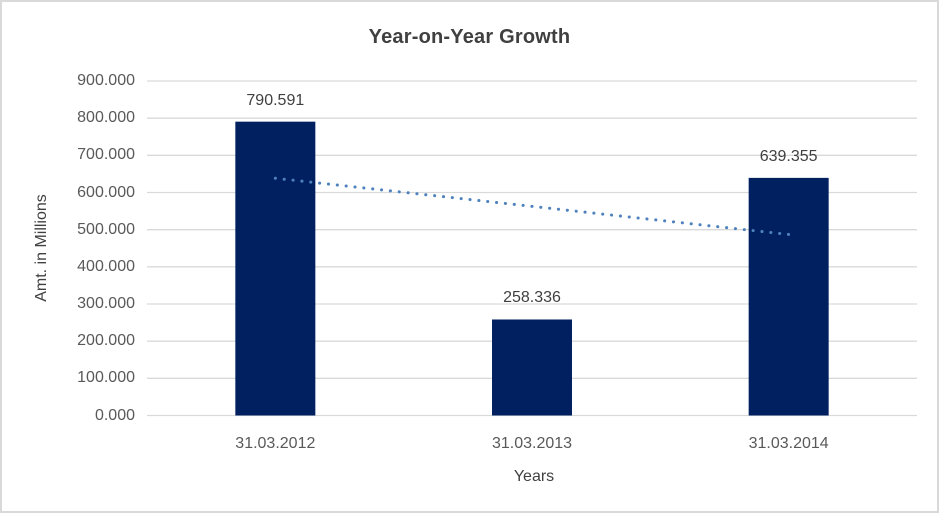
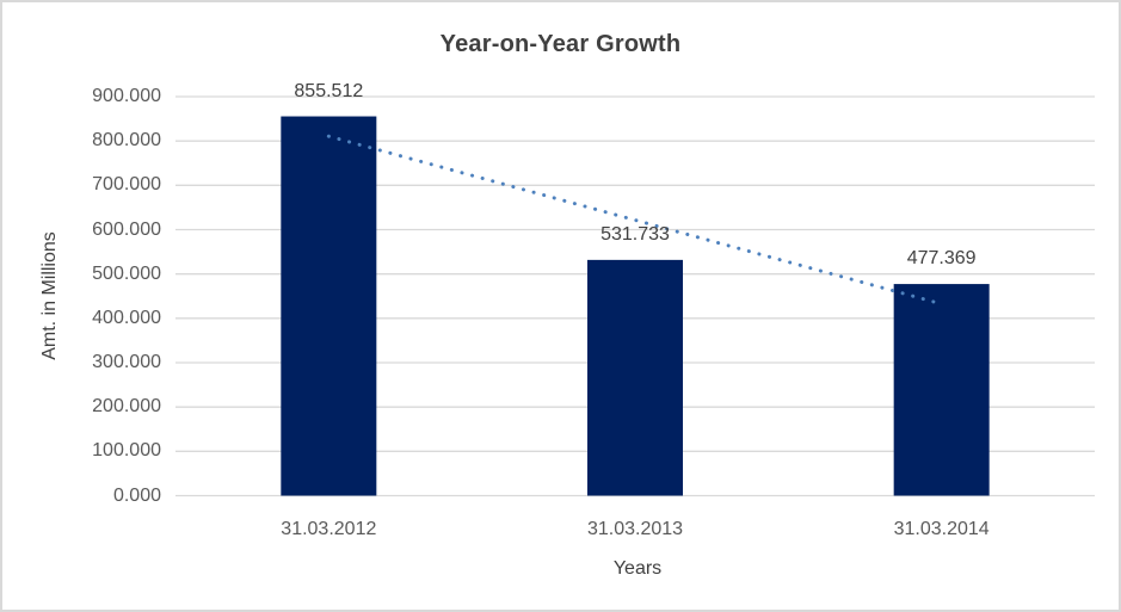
31.03.2012: 790.591 -> 855.512
31.03.2013: 258.336 -> 531.733
31.03.2014: 639.355 -> 477.369
